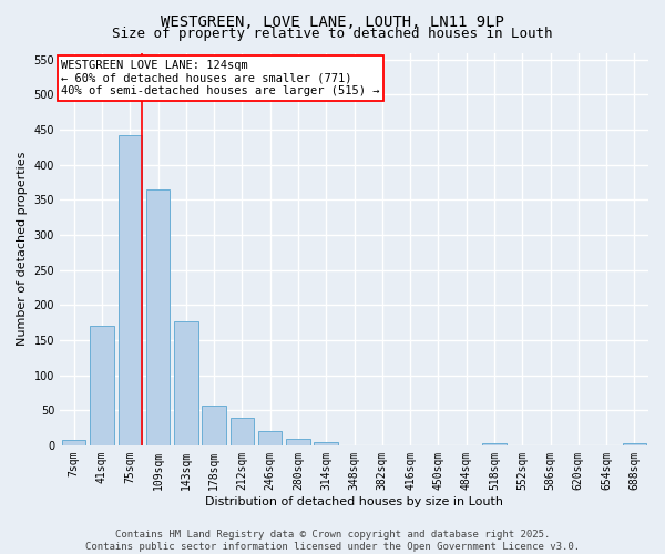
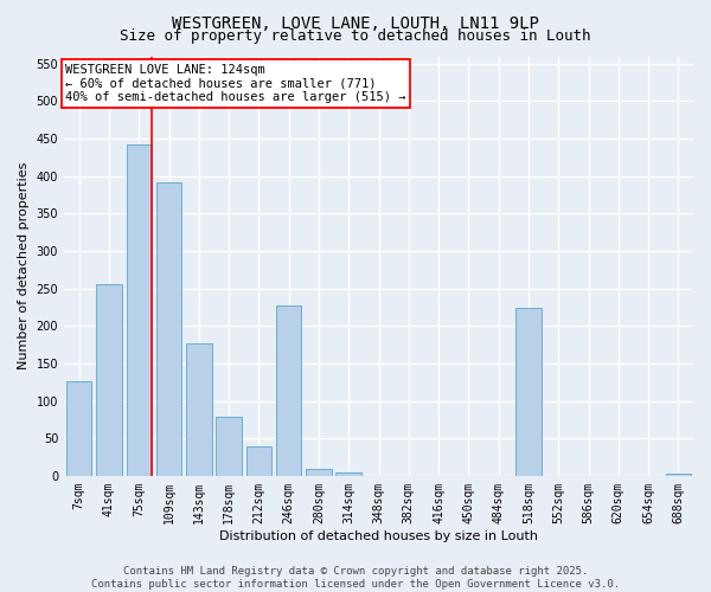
7sqm: 7 -> 126
41sqm: 170 -> 256
109sqm: 365 -> 392
178sqm: 57 -> 78
246sqm: 20 -> 228
518sqm: 3 -> 224
